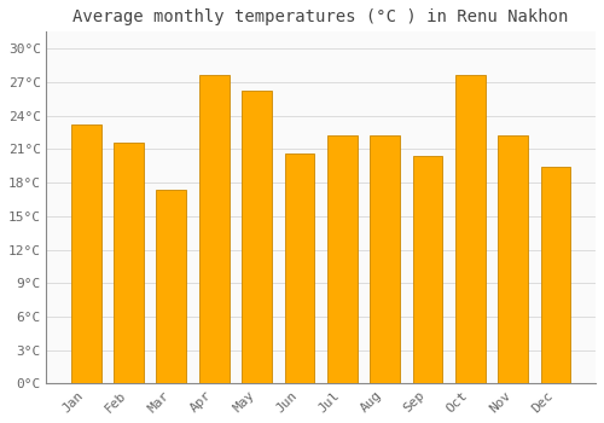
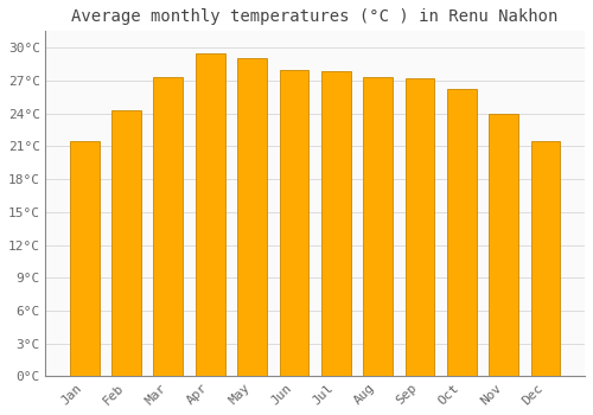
Jan: 23.2°C -> 21.5°C
Feb: 21.6°C -> 24.3°C
Mar: 17.4°C -> 27.3°C
Apr: 27.6°C -> 29.5°C
May: 26.2°C -> 29.0°C
Jun: 20.6°C -> 28.0°C
Jul: 22.2°C -> 27.8°C
Aug: 22.2°C -> 27.3°C
Sep: 20.4°C -> 27.2°C
Oct: 27.6°C -> 26.2°C
Nov: 22.2°C -> 24.0°C
Dec: 19.4°C -> 21.5°C
